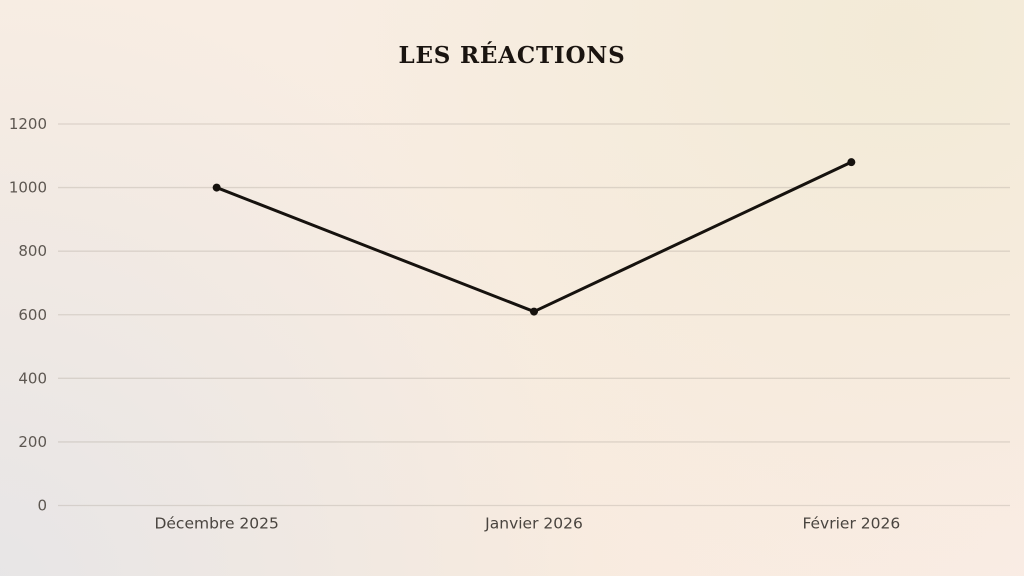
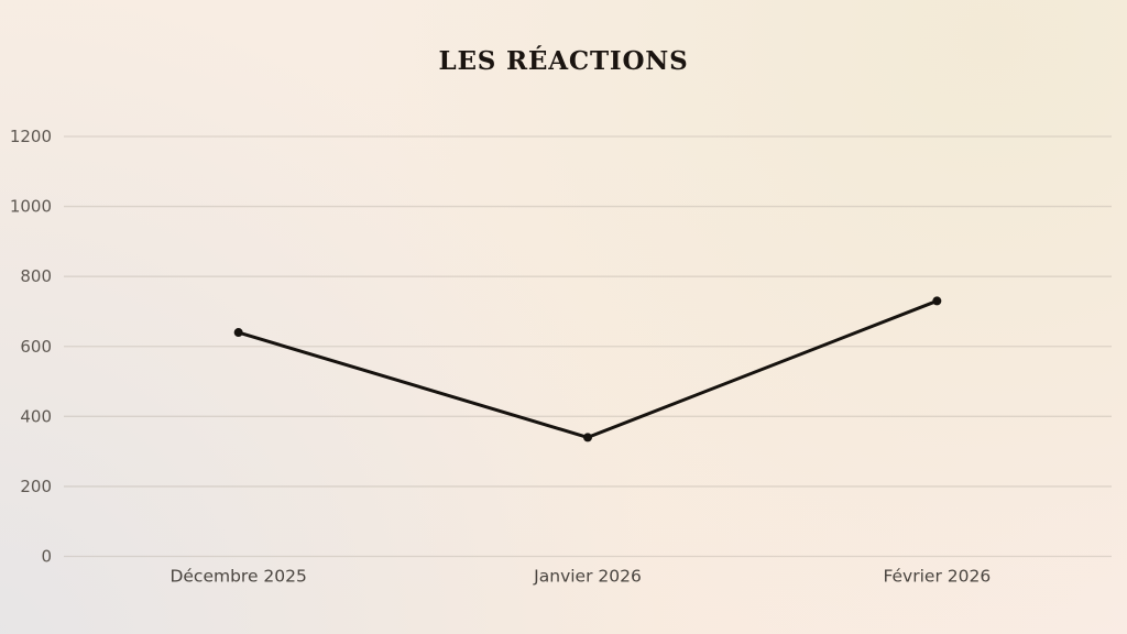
Décembre 2025: 1000 -> 640
Janvier 2026: 610 -> 340
Février 2026: 1080 -> 730
